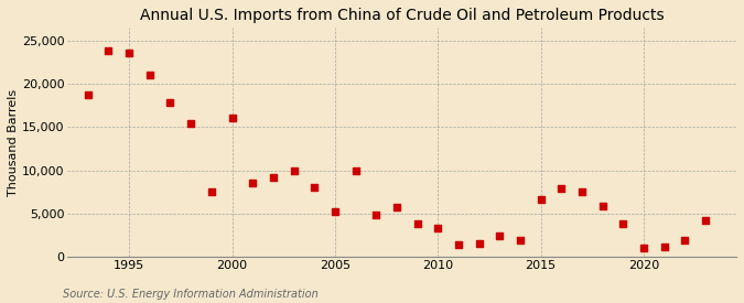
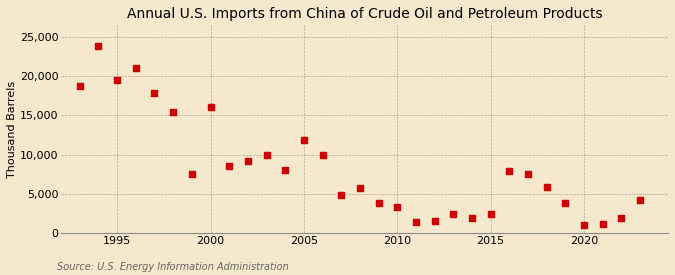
1995: 23,600 -> 19,500
2005: 5,200 -> 11,800
2015: 6,600 -> 2,400
